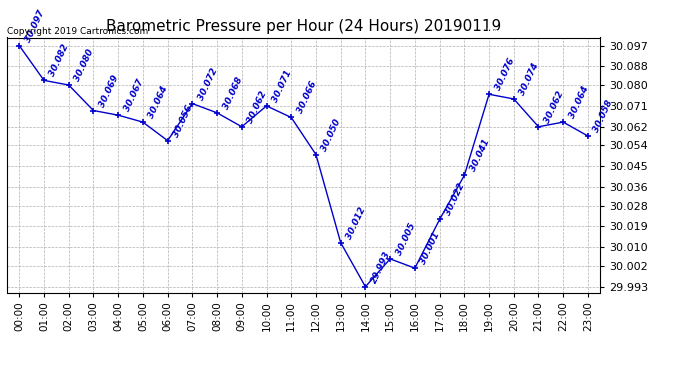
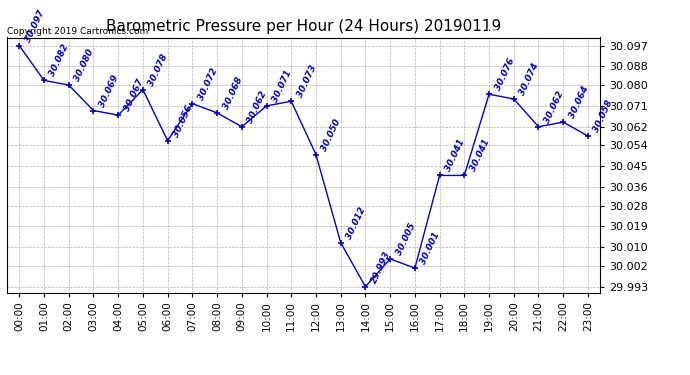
05:00: 30.064 -> 30.078
11:00: 30.066 -> 30.073
17:00: 30.022 -> 30.041
